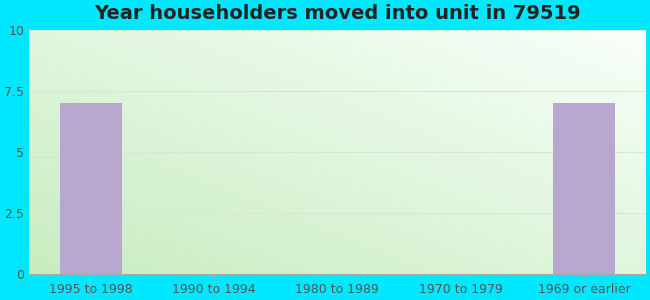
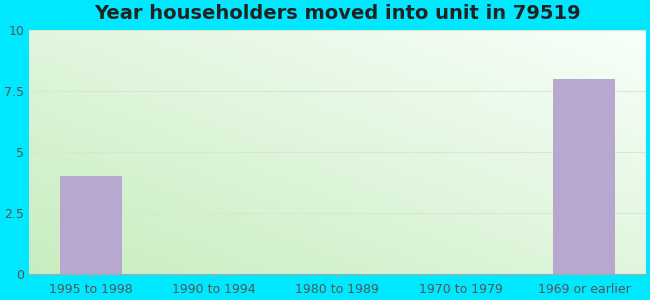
1995 to 1998: 7 -> 4
1969 or earlier: 7 -> 8
